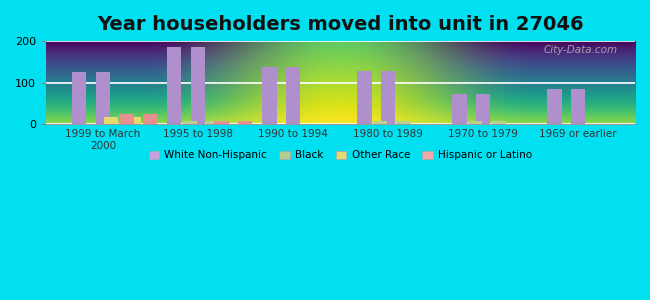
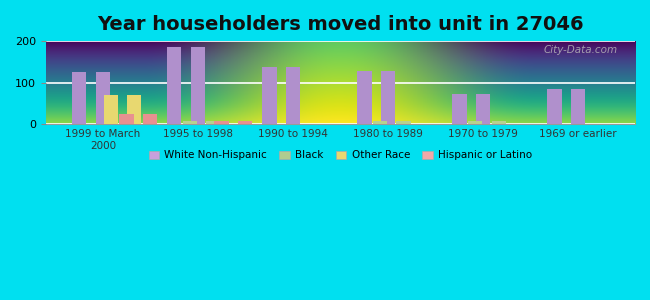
Other Race/1999 to March 2000: 18 -> 70
